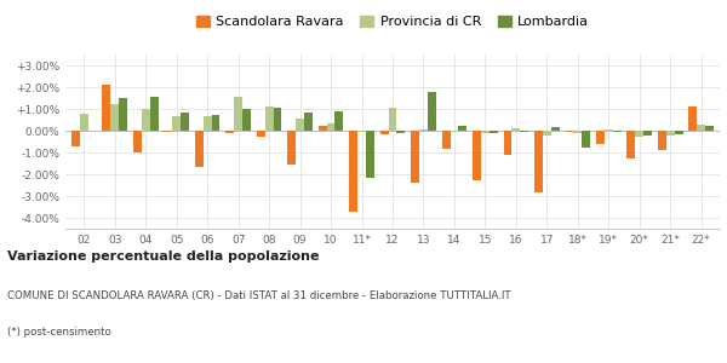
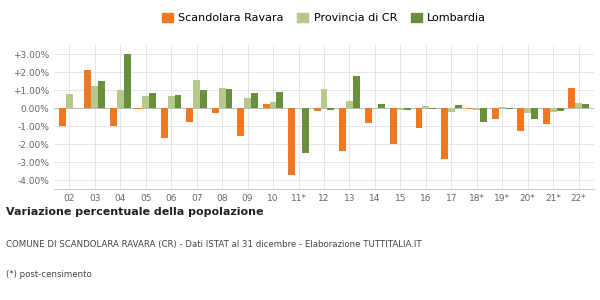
Scandolara Ravara/02: -0.7% -> -1.0%
Lombardia/04: 1.6% -> 3.0%
Scandolara Ravara/07: -0.1% -> -0.8%
Lombardia/11*: -2.1% -> -2.5%
Provincia di CR/13: 0.1% -> 0.4%
Scandolara Ravara/15: -2.3% -> -2.0%
Lombardia/20*: -0.2% -> -0.6%
